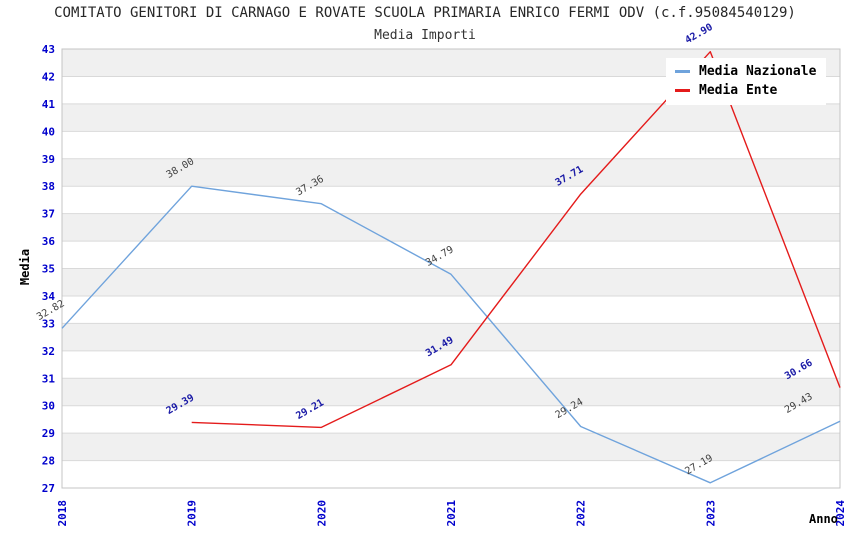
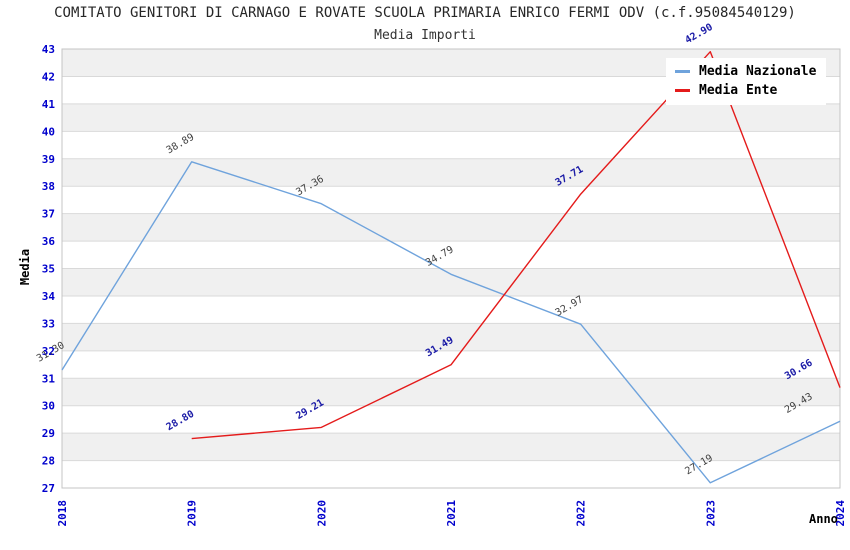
Media Nazionale/2018: 32.82 -> 31.30
Media Nazionale/2019: 38.00 -> 38.89
Media Ente/2019: 29.39 -> 28.80
Media Nazionale/2022: 29.24 -> 32.97
